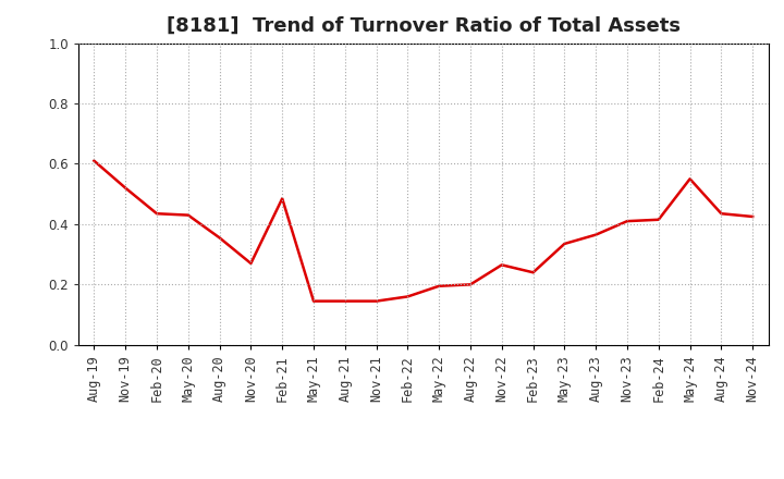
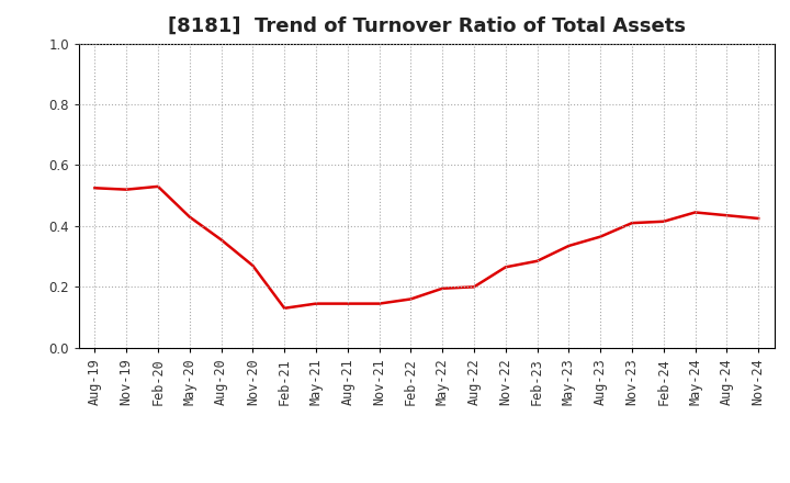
Aug-19: 0.610 -> 0.525
Feb-20: 0.435 -> 0.530
Feb-21: 0.485 -> 0.130
Feb-23: 0.240 -> 0.285
May-24: 0.550 -> 0.445
